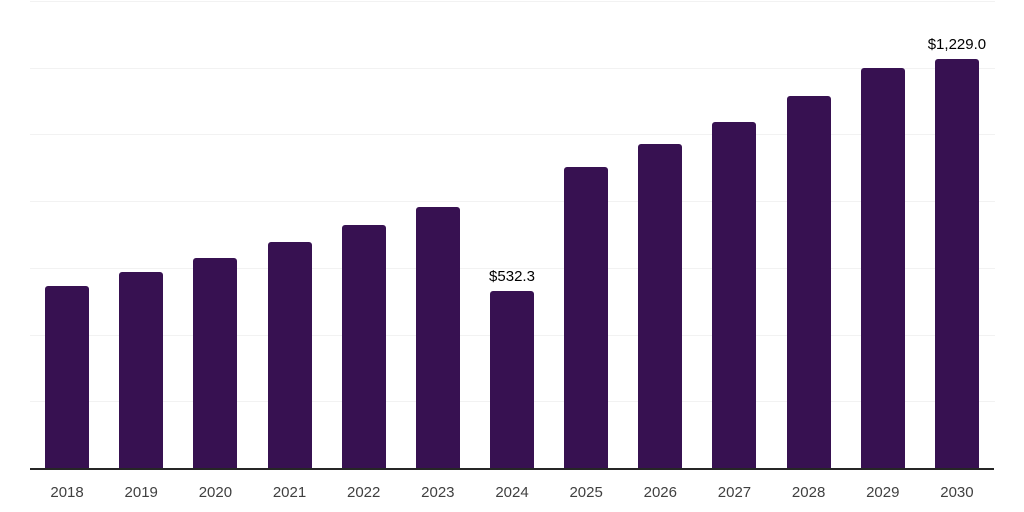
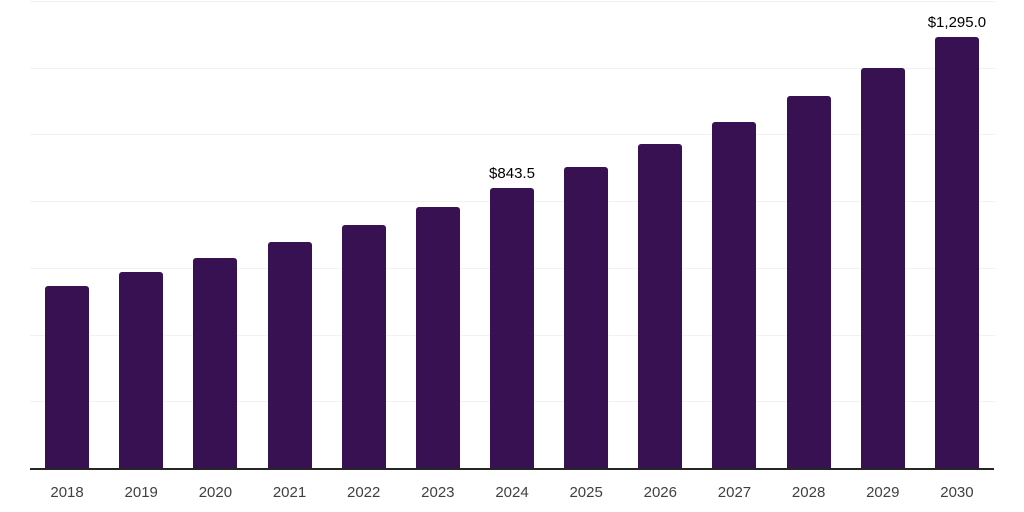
2024: $532.3 -> $843.5
2030: $1,229.0 -> $1,295.0
